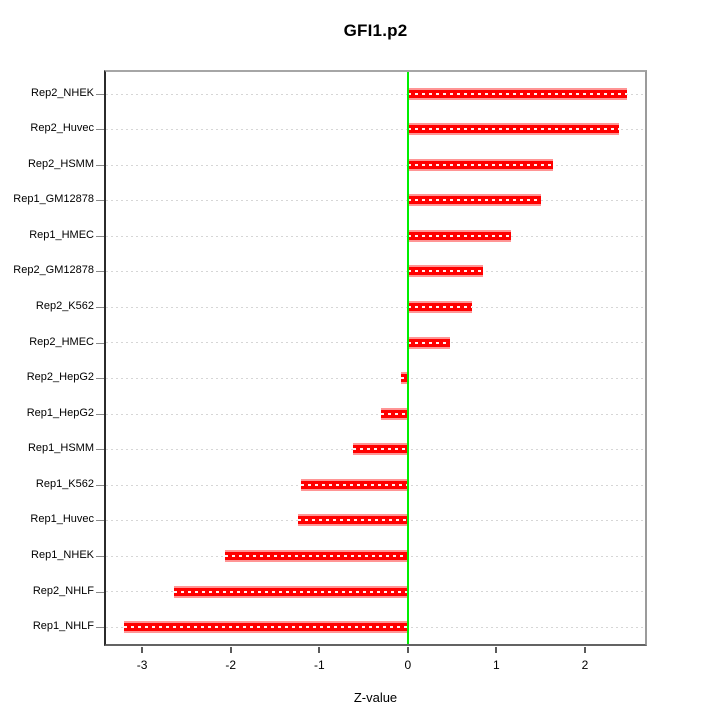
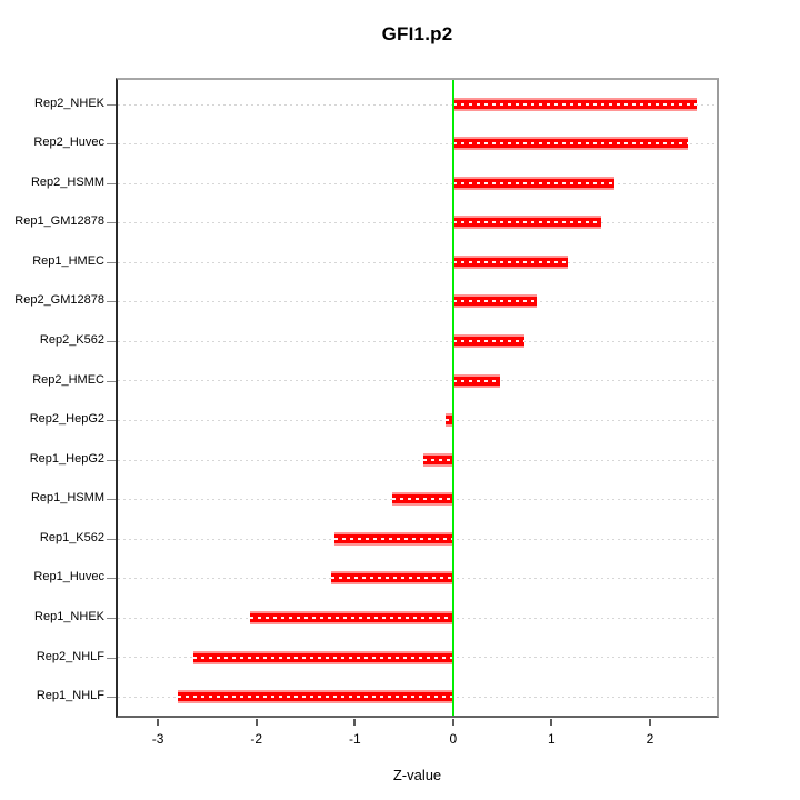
Rep1_NHLF: -3.2 -> -2.8
